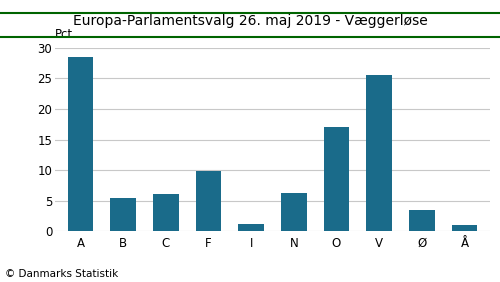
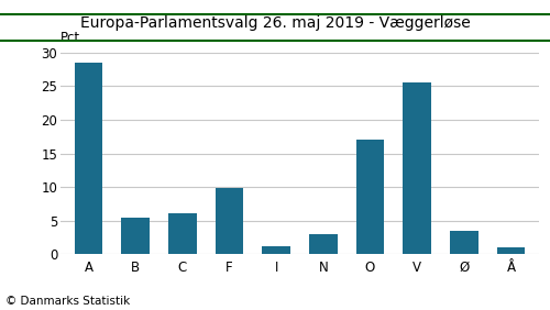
N: 6.2 -> 3.0
